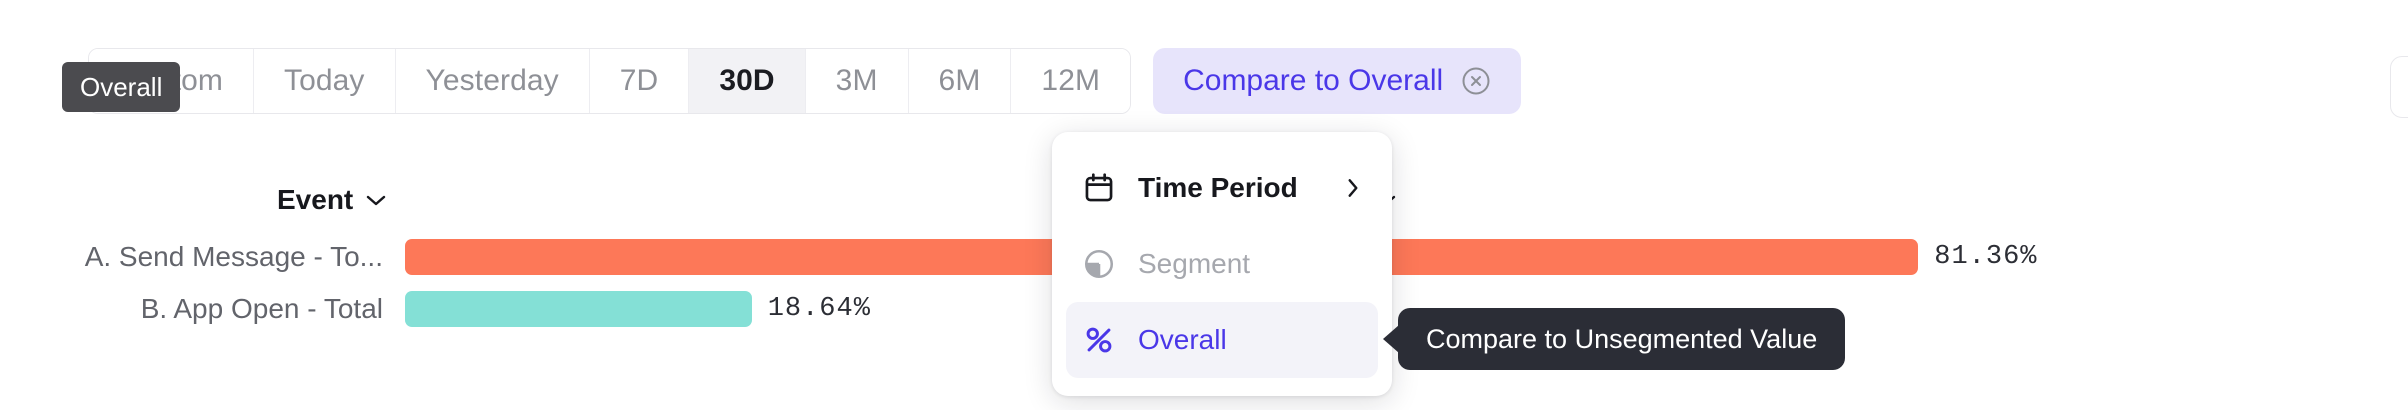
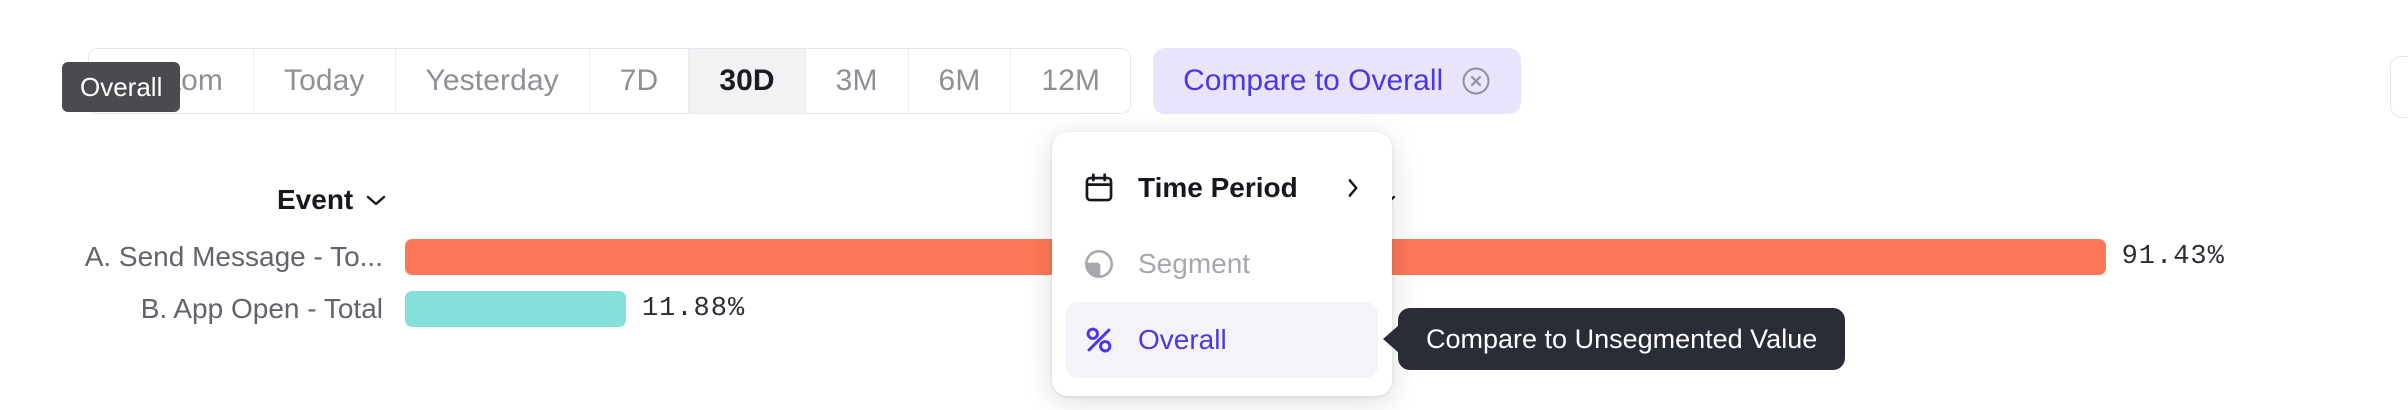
A. Send Message - To...: 81.36% -> 91.43%
B. App Open - Total: 18.64% -> 11.88%
